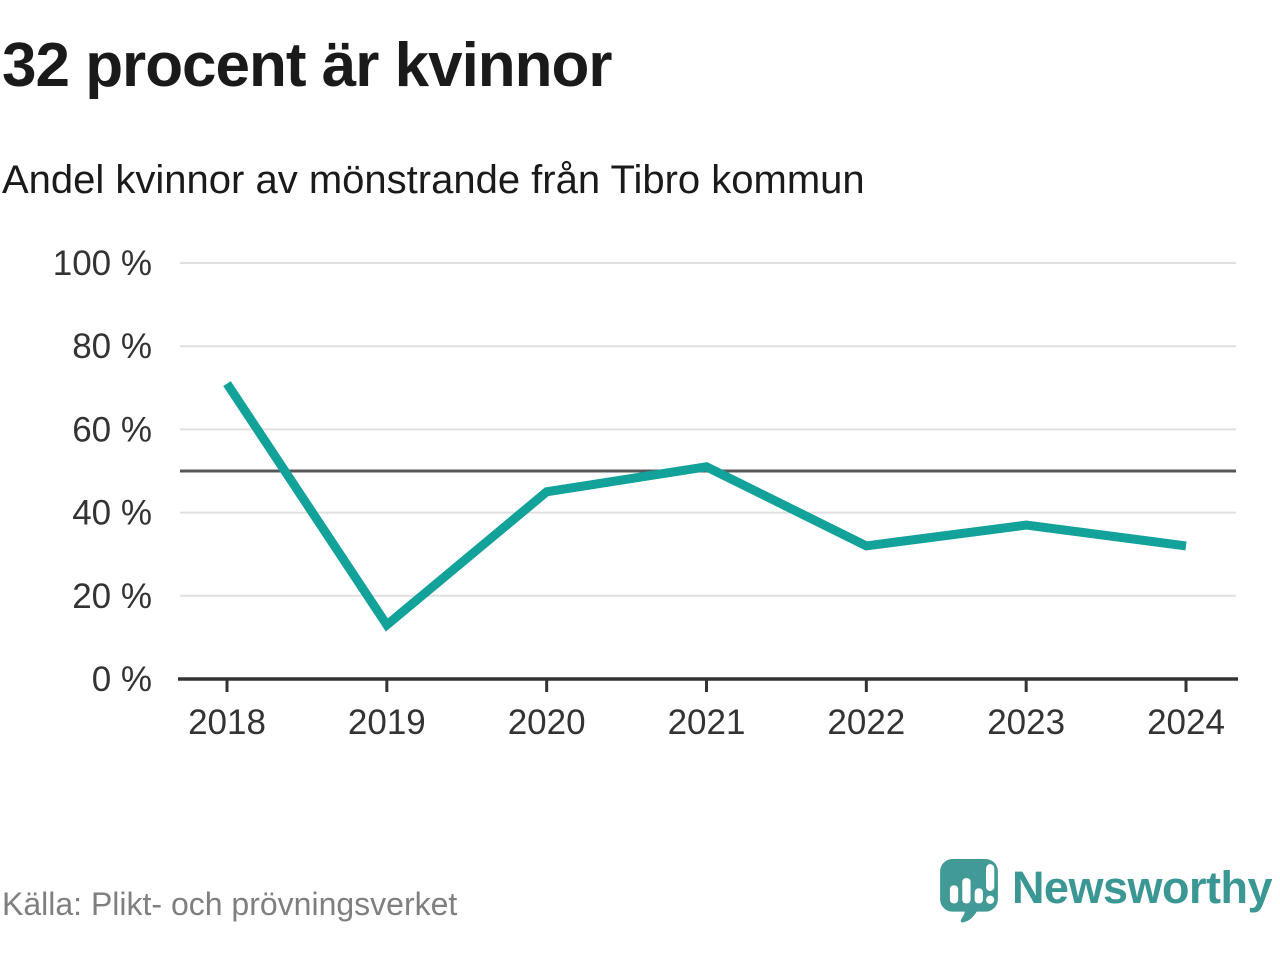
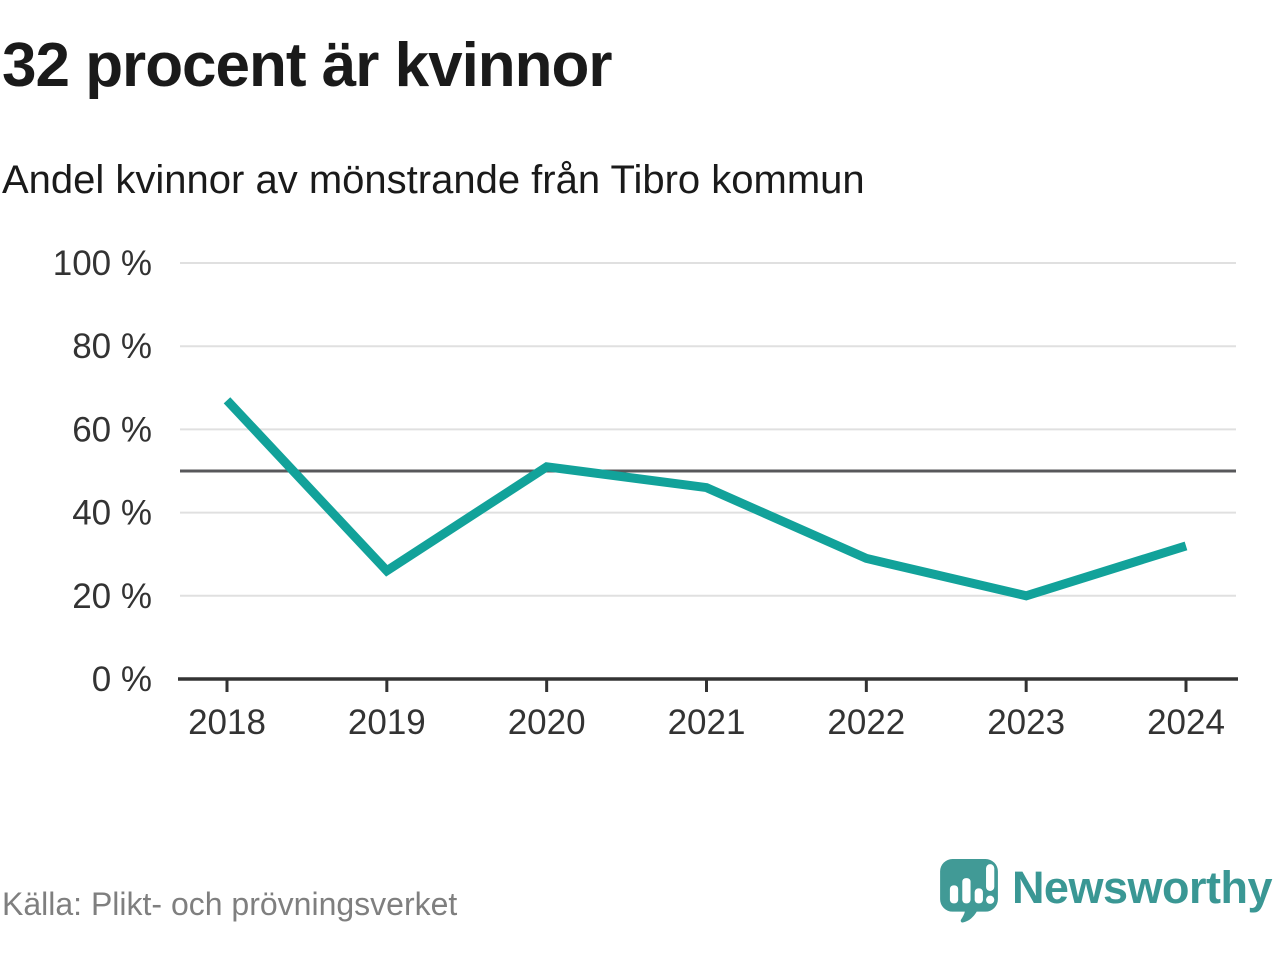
2018: 71% -> 67%
2019: 13% -> 26%
2020: 45% -> 51%
2021: 51% -> 46%
2022: 32% -> 29%
2023: 37% -> 20%
